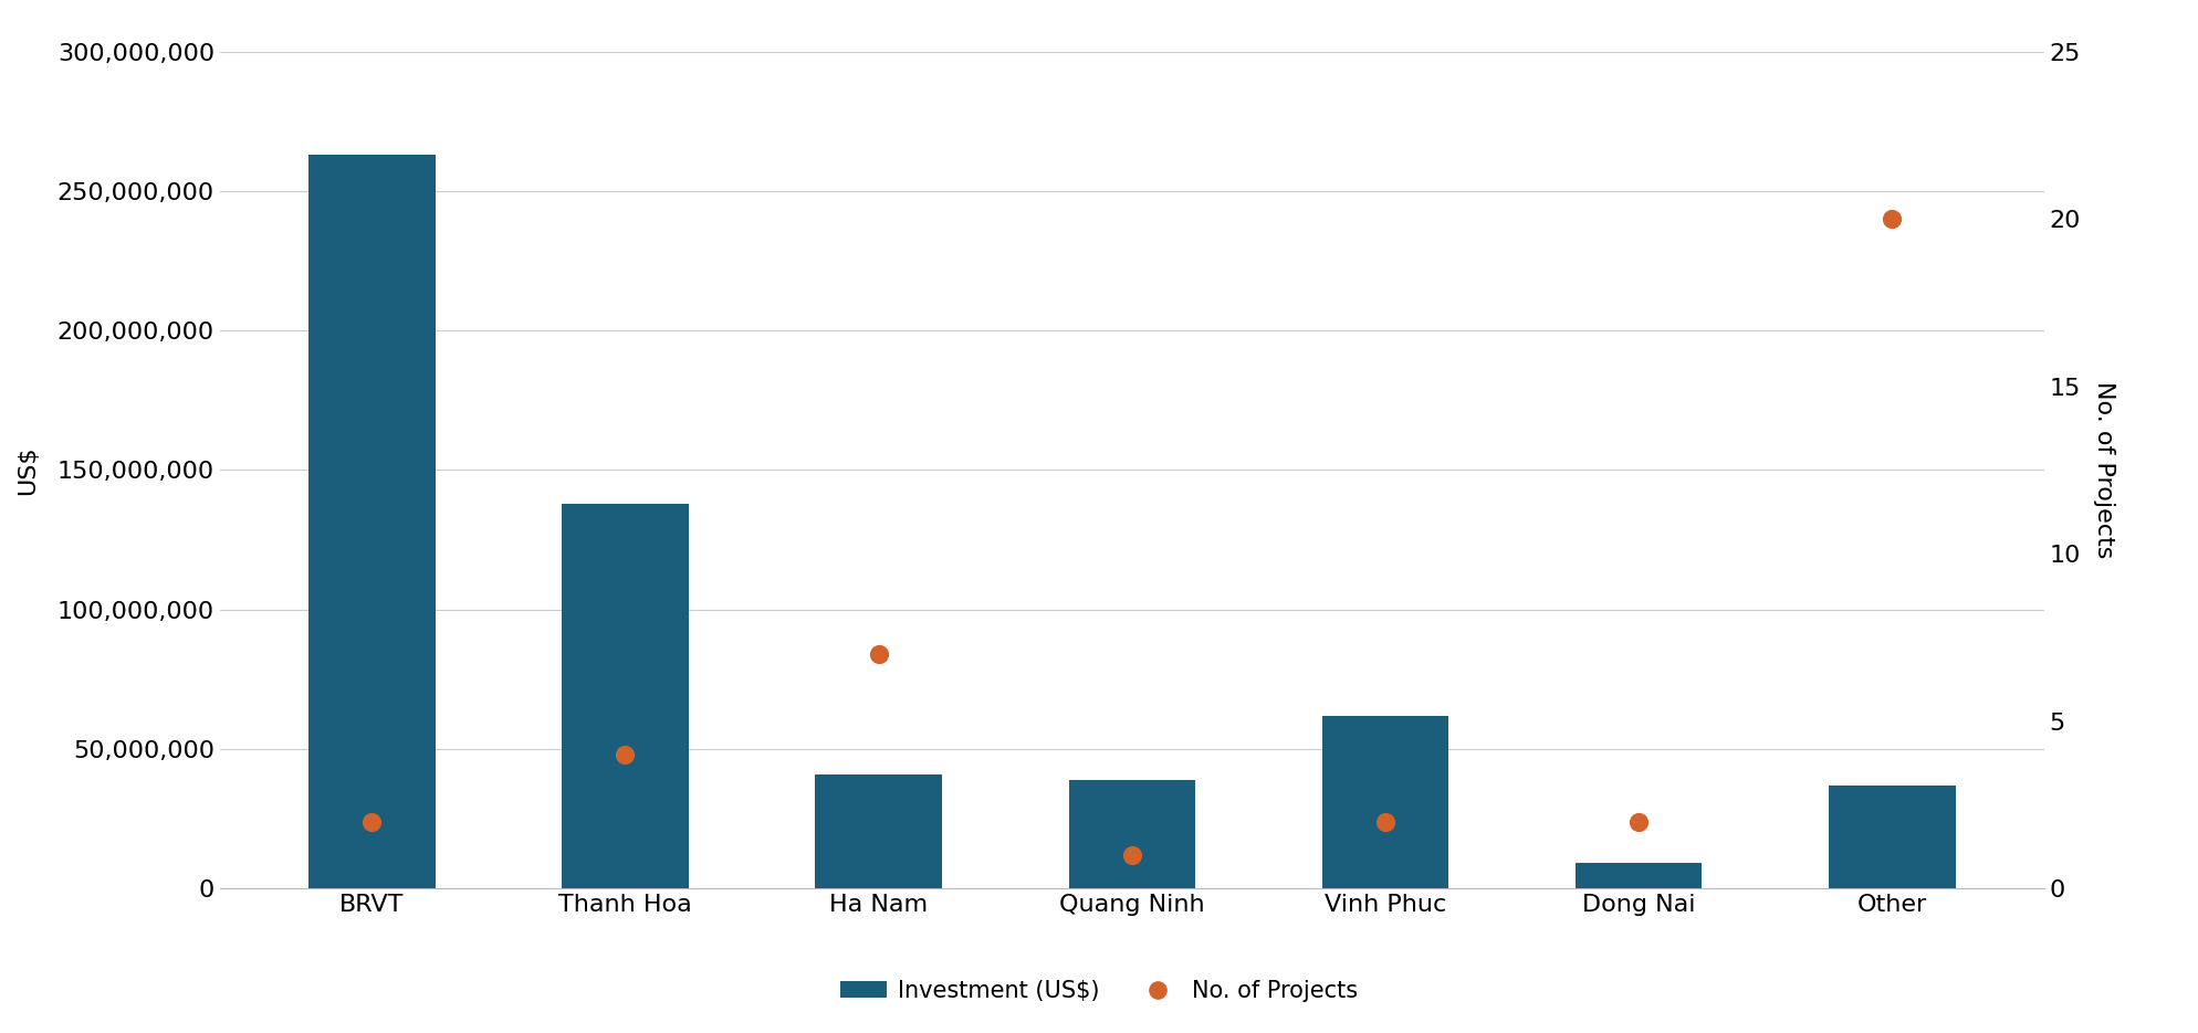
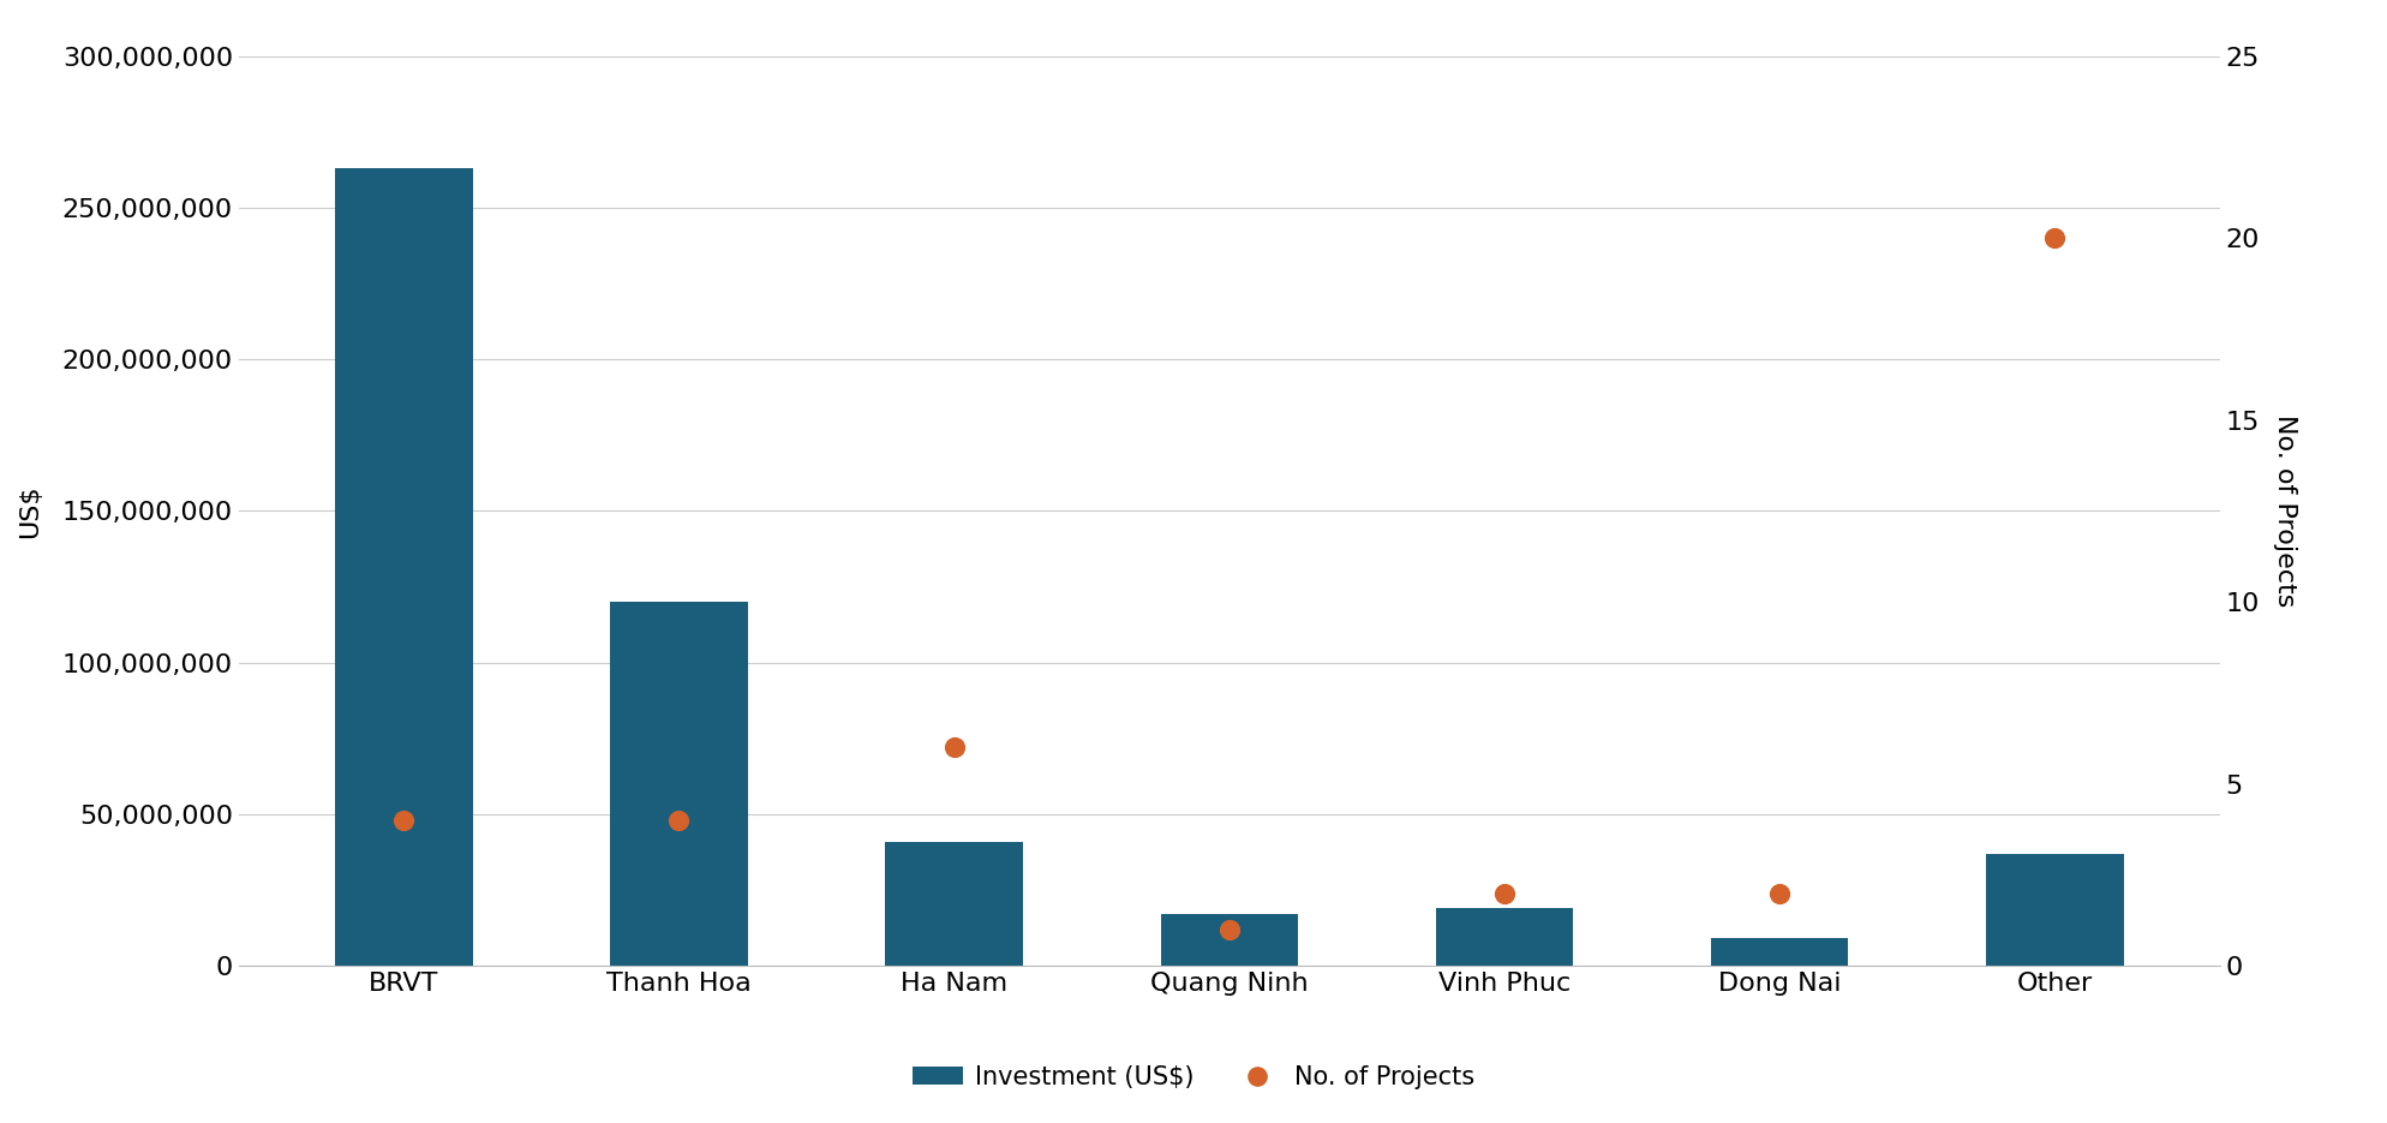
No. of Projects/BRVT: 2 -> 4
Investment (US$)/Thanh Hoa: 138,000,000 -> 120,000,000
No. of Projects/Ha Nam: 7 -> 6
Investment (US$)/Quang Ninh: 39,000,000 -> 17,000,000
Investment (US$)/Vinh Phuc: 62,000,000 -> 19,000,000
